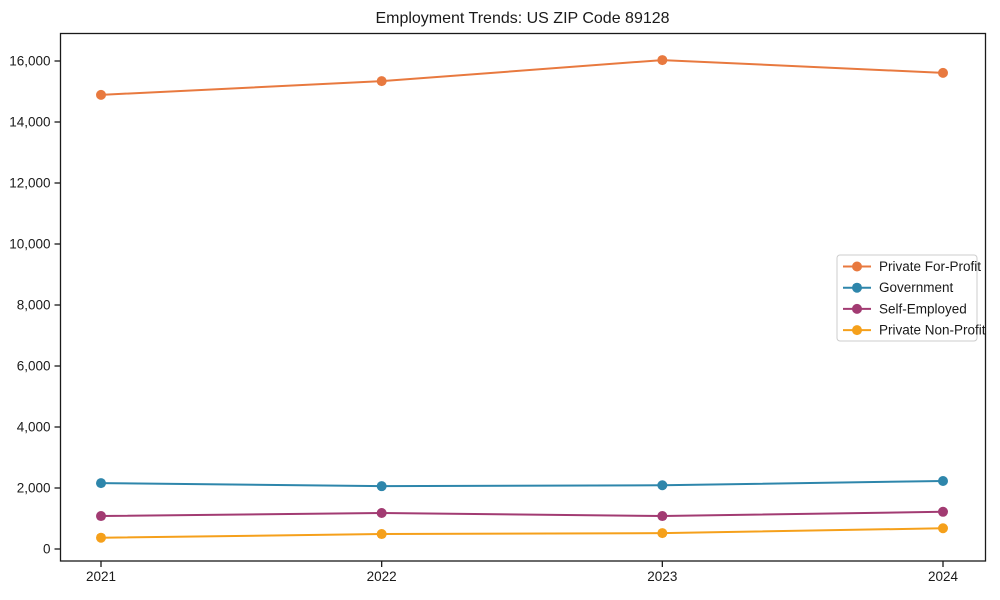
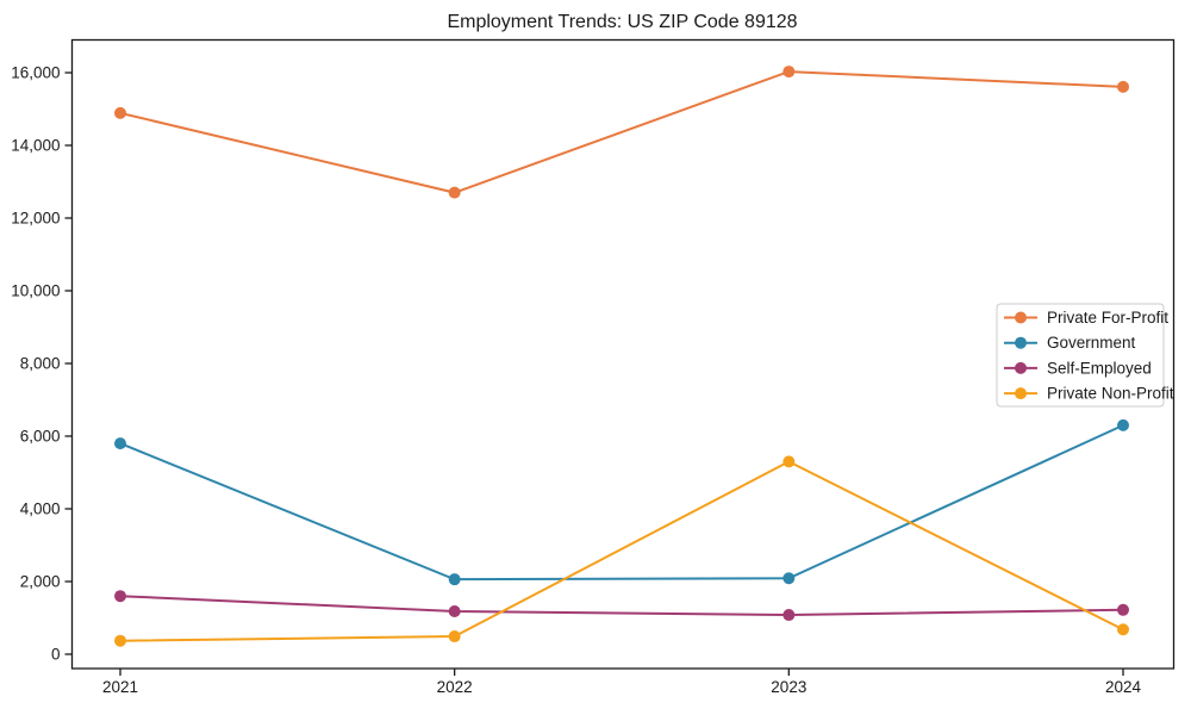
Government/2021: 2200 -> 5800
Self-Employed/2021: 1100 -> 1600
Private For-Profit/2022: 15300 -> 12700
Private Non-Profit/2023: 500 -> 5300
Government/2024: 2200 -> 6300
